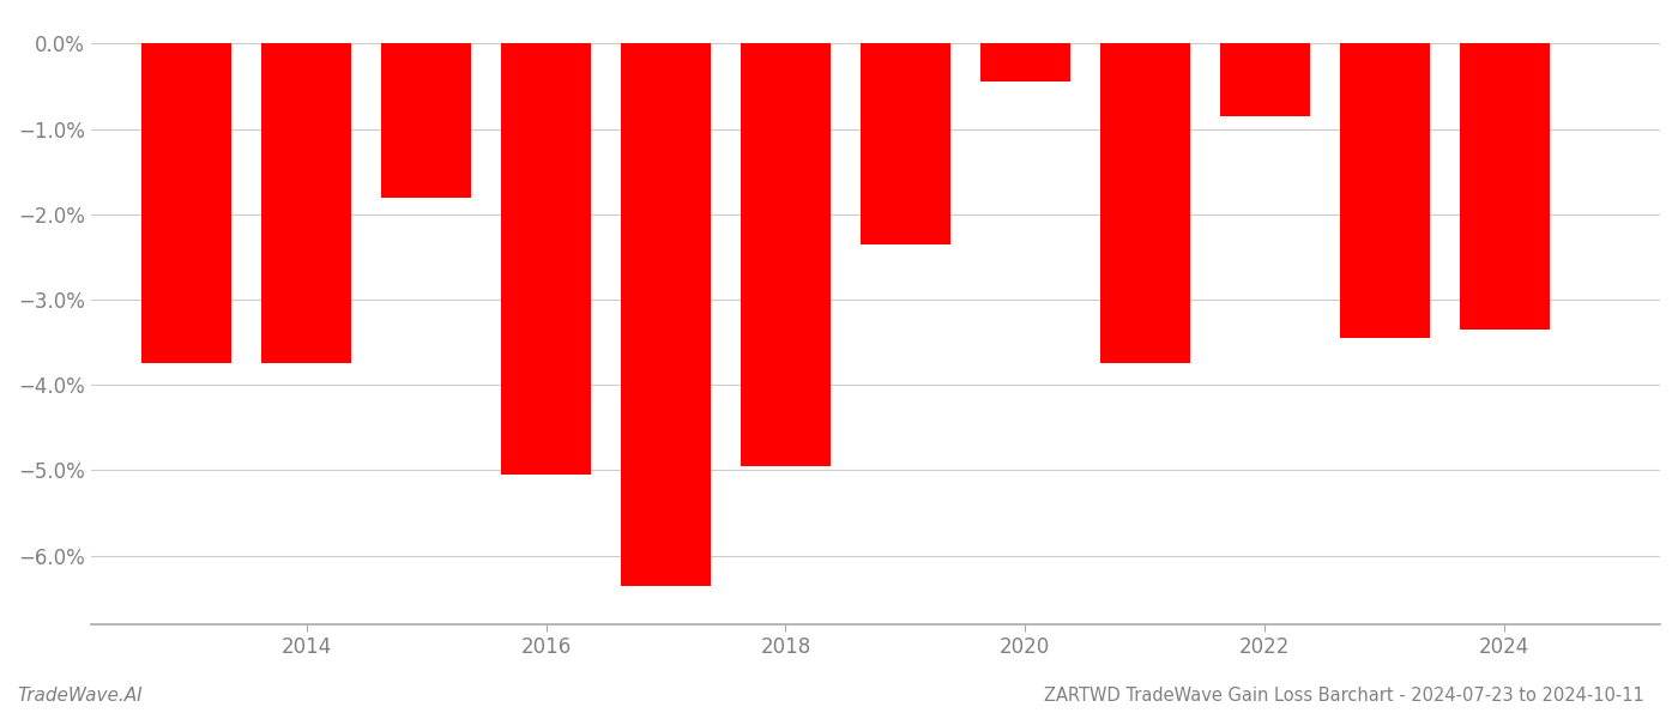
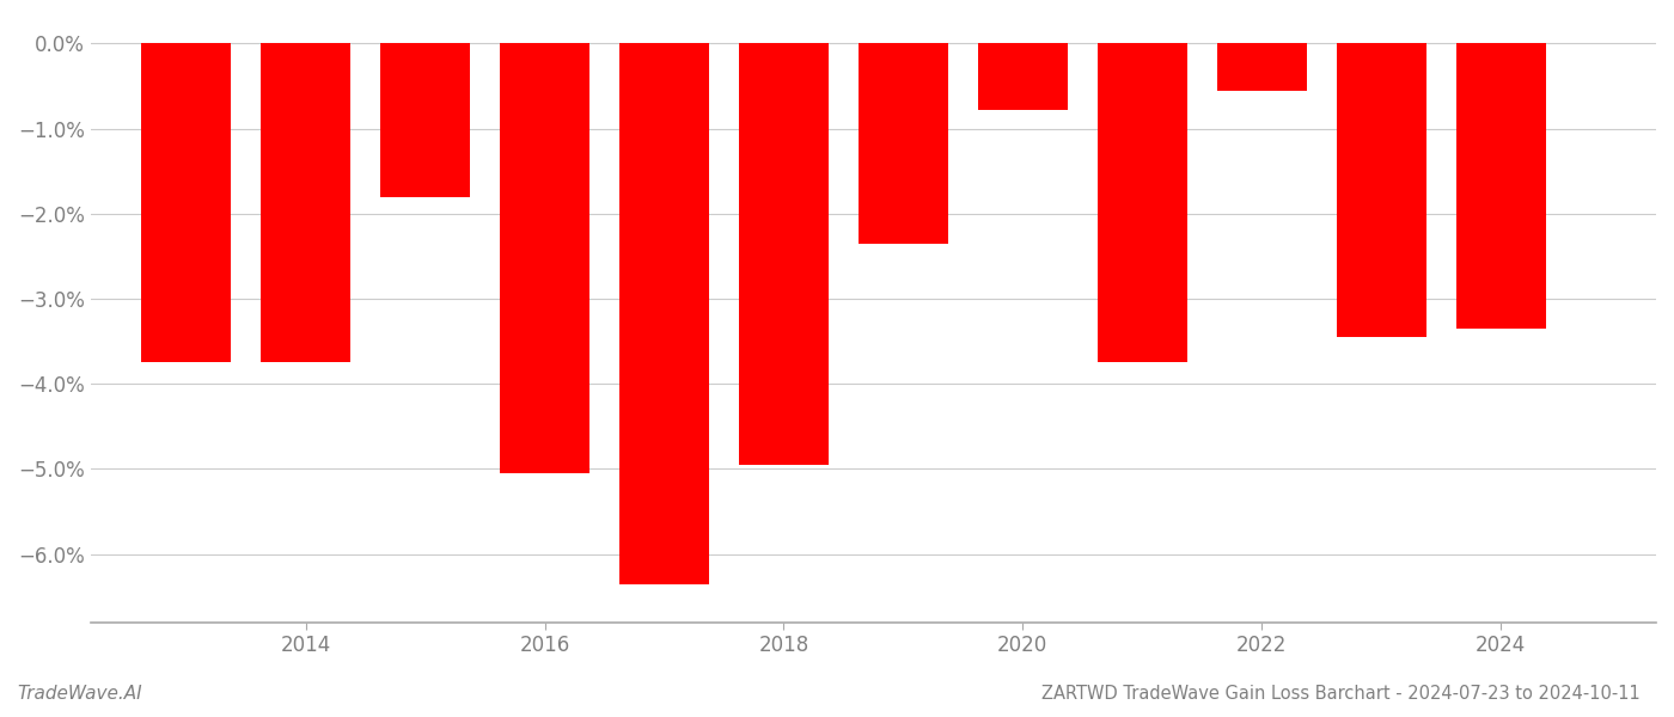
2020: -0.45% -> -0.78%
2022: -0.85% -> -0.56%
